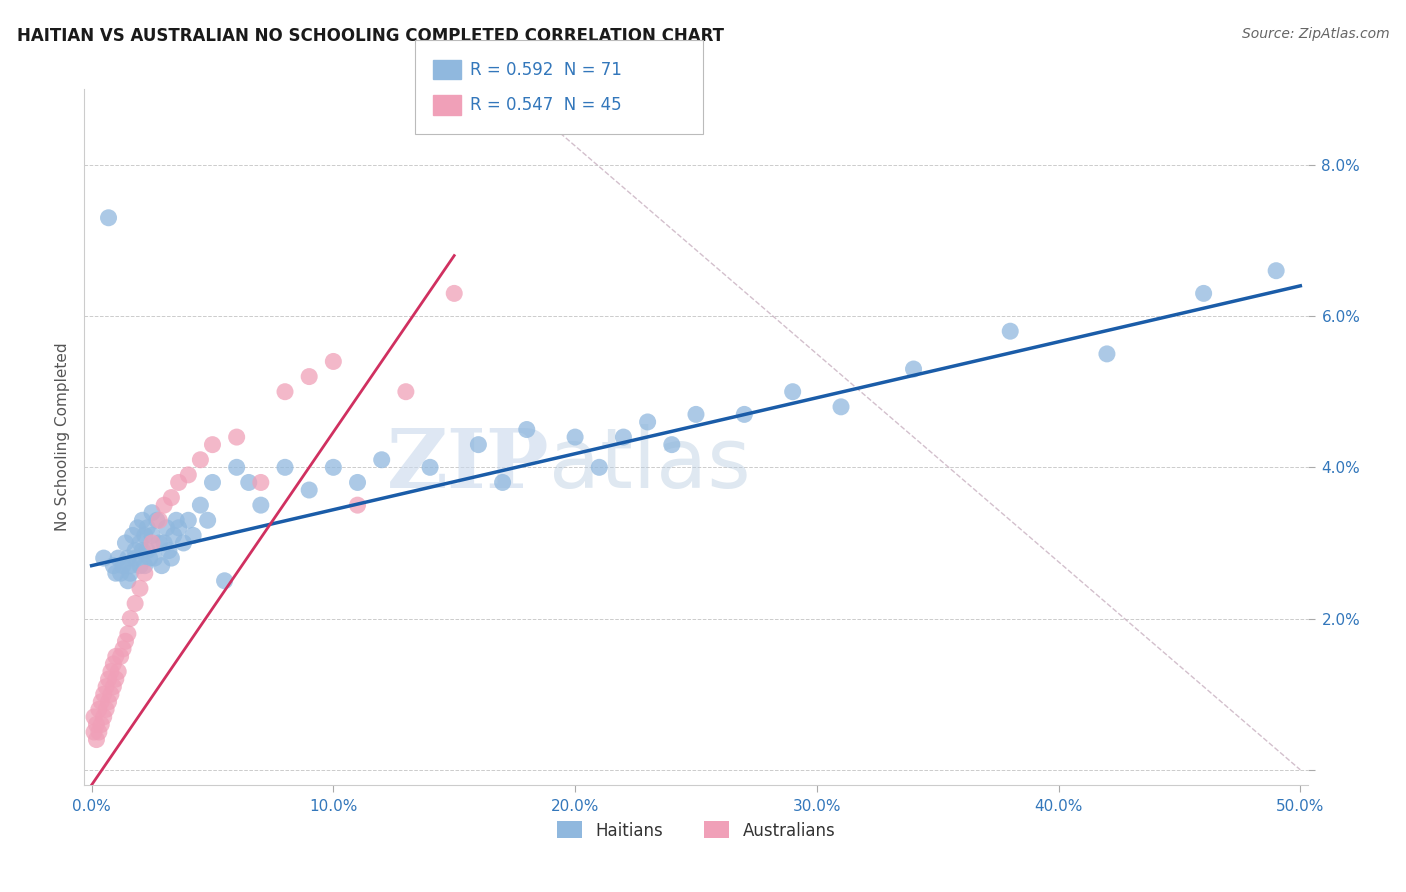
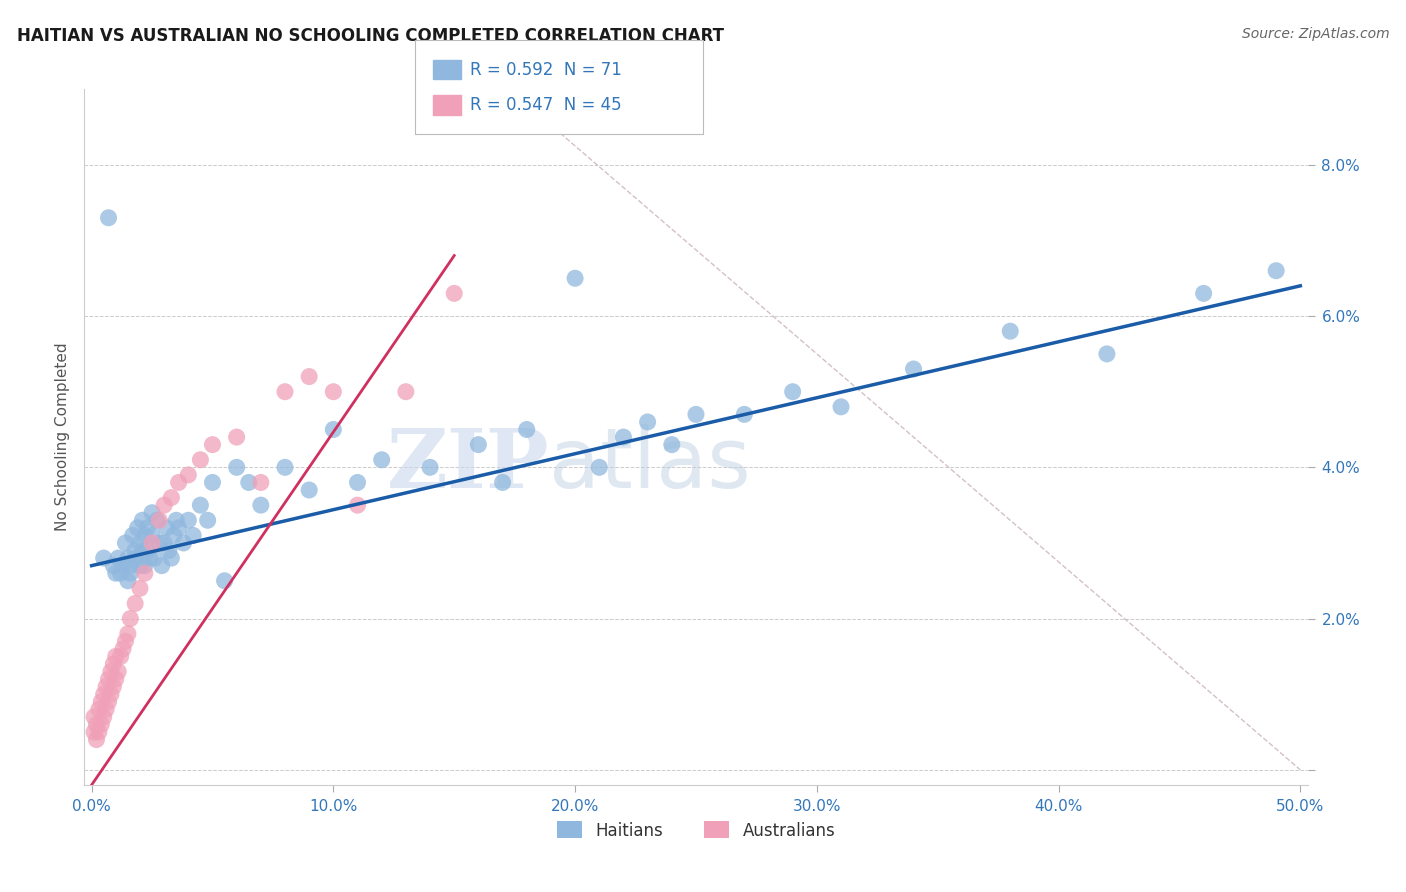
Haitians/10.0%: 4.0% -> 4.5%
Australians/10.0%: 5.4% -> 5.0%
Haitians/20.0%: 4.4% -> 6.5%
